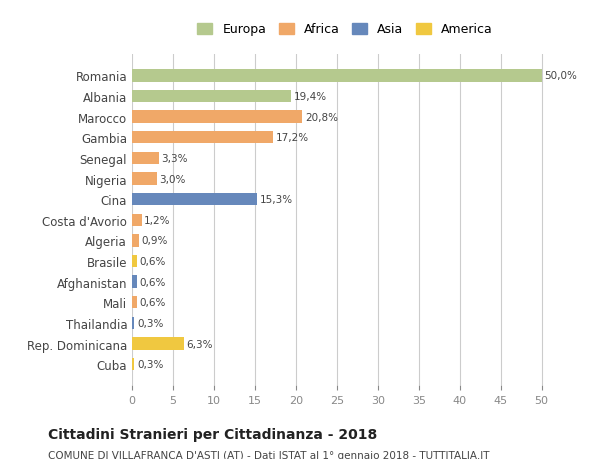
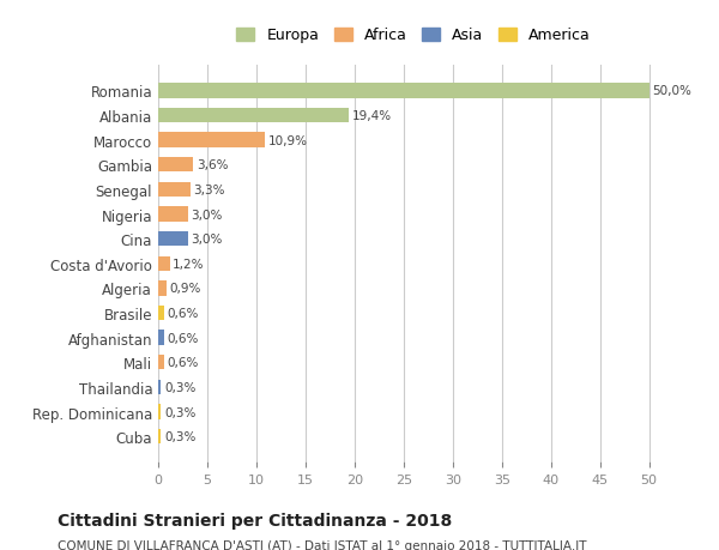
Marocco: 20,8% -> 10,9%
Gambia: 17,2% -> 3,6%
Cina: 15,3% -> 3,0%
Rep. Dominicana: 6,3% -> 0,3%
